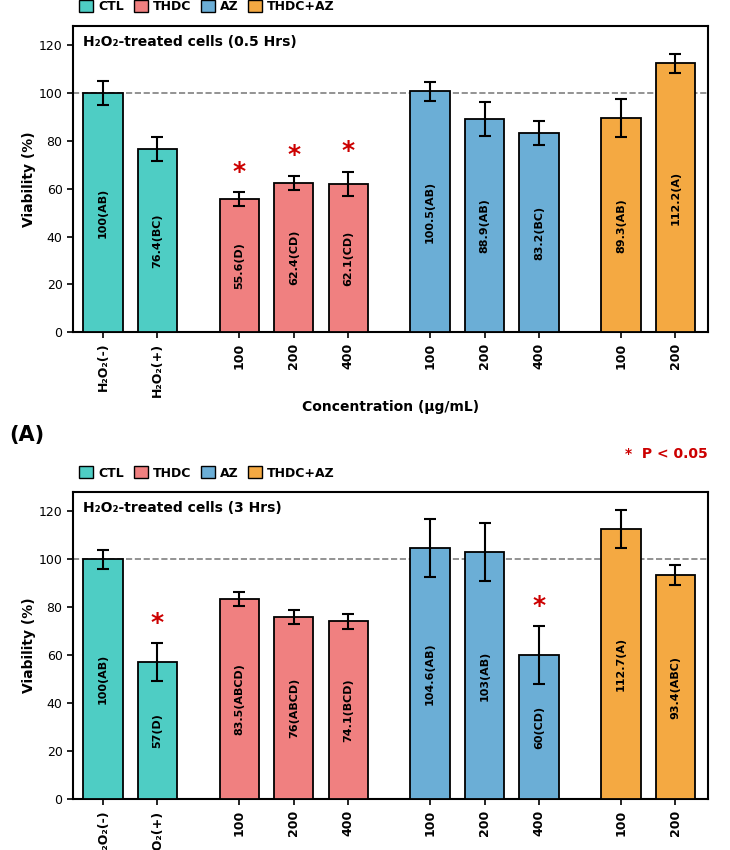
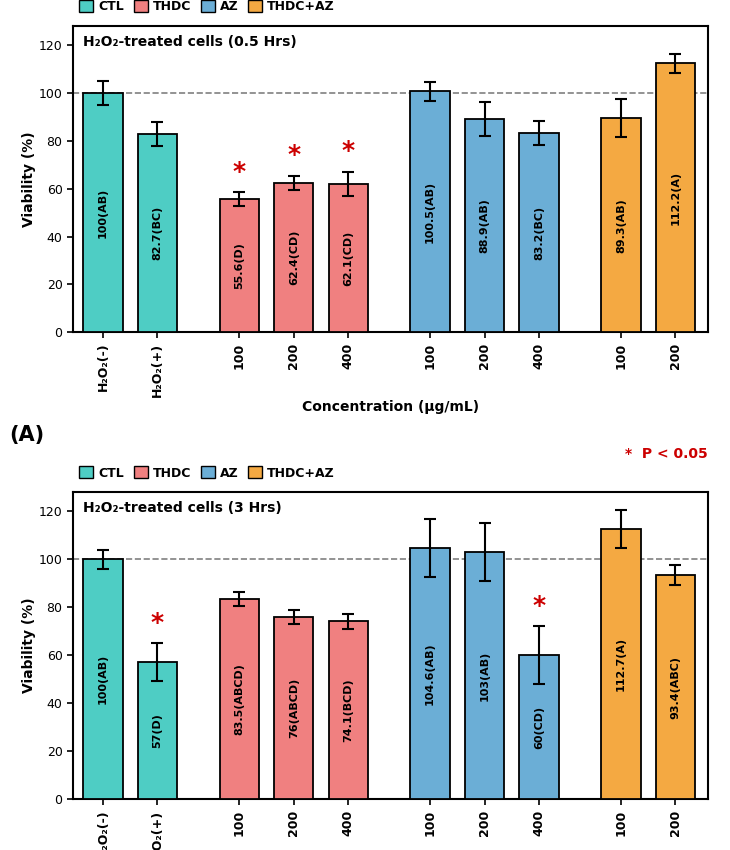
H₂O₂(+): 76.4 -> 82.7
